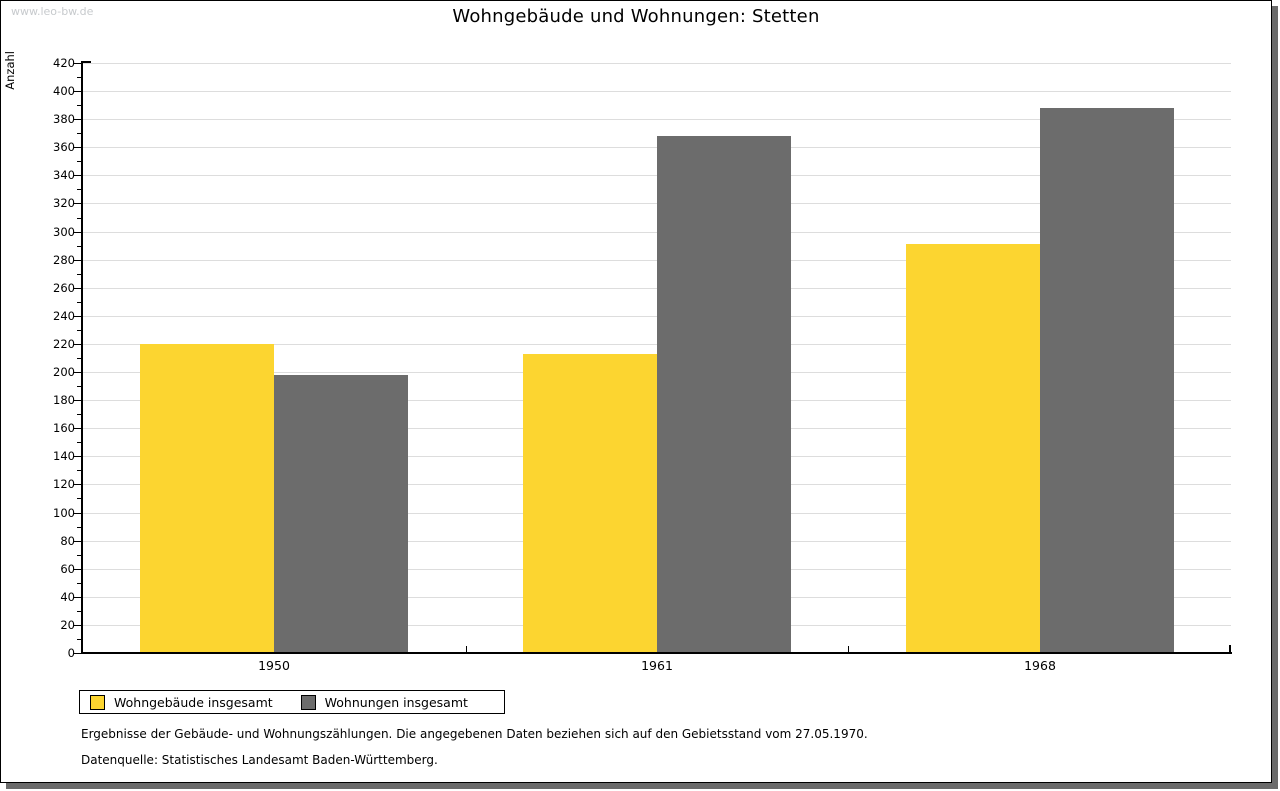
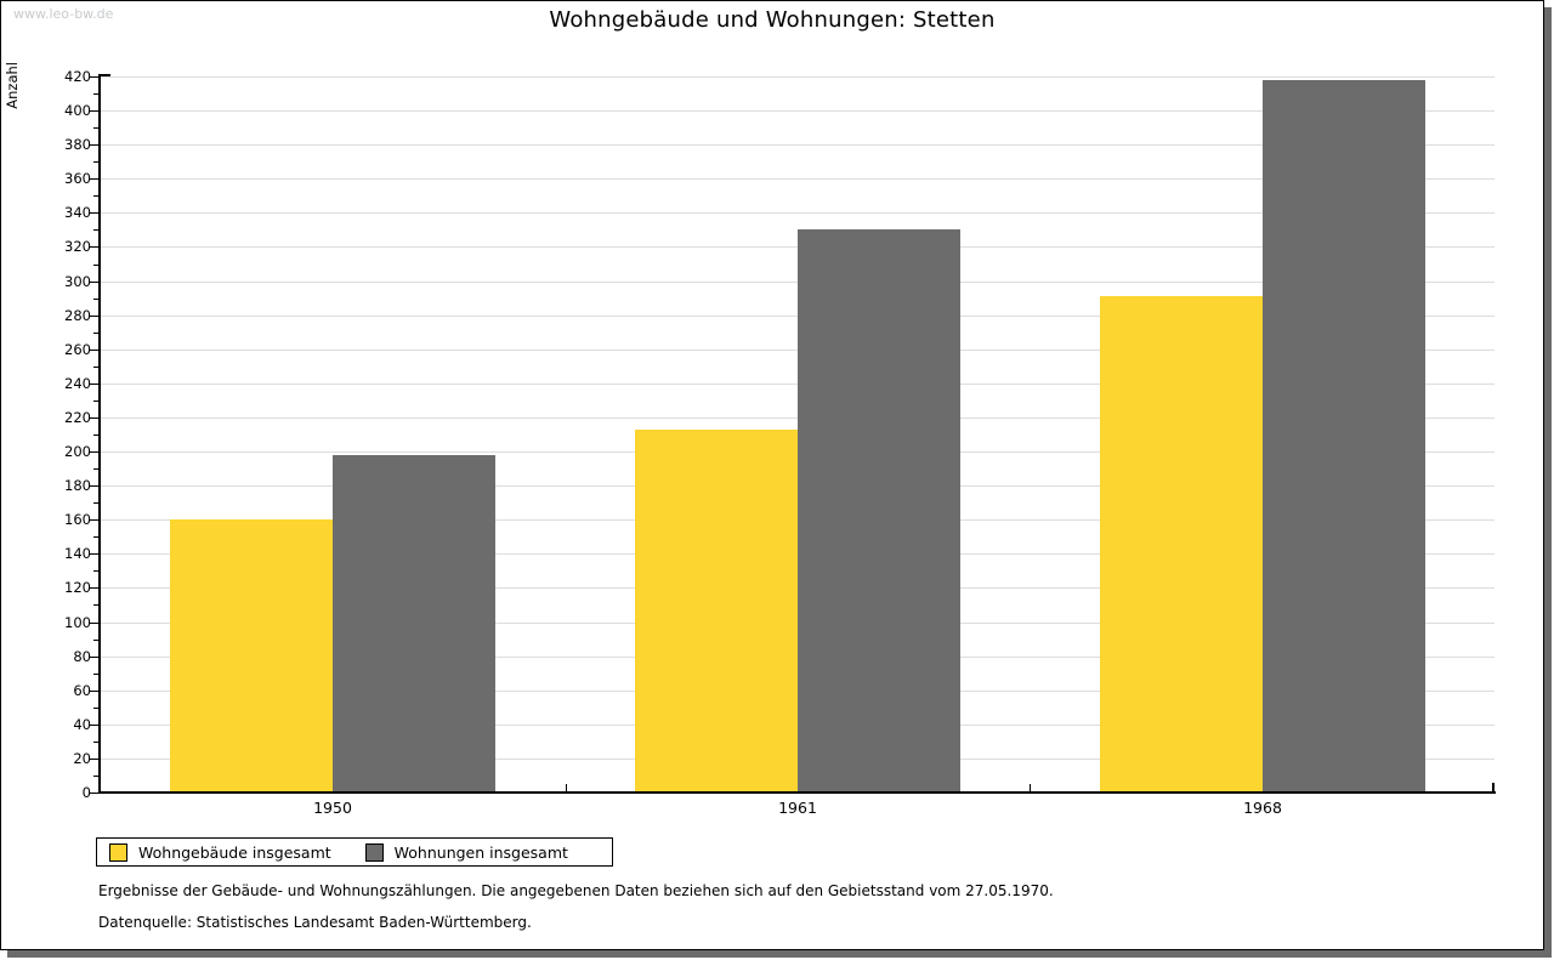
Wohngebäude insgesamt/1950: 220 -> 160
Wohnungen insgesamt/1961: 368 -> 330
Wohnungen insgesamt/1968: 388 -> 418
